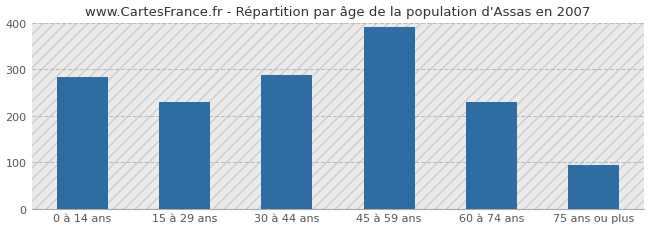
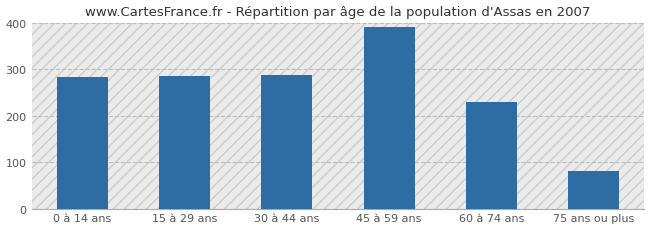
15 à 29 ans: 230 -> 285
75 ans ou plus: 93 -> 80
